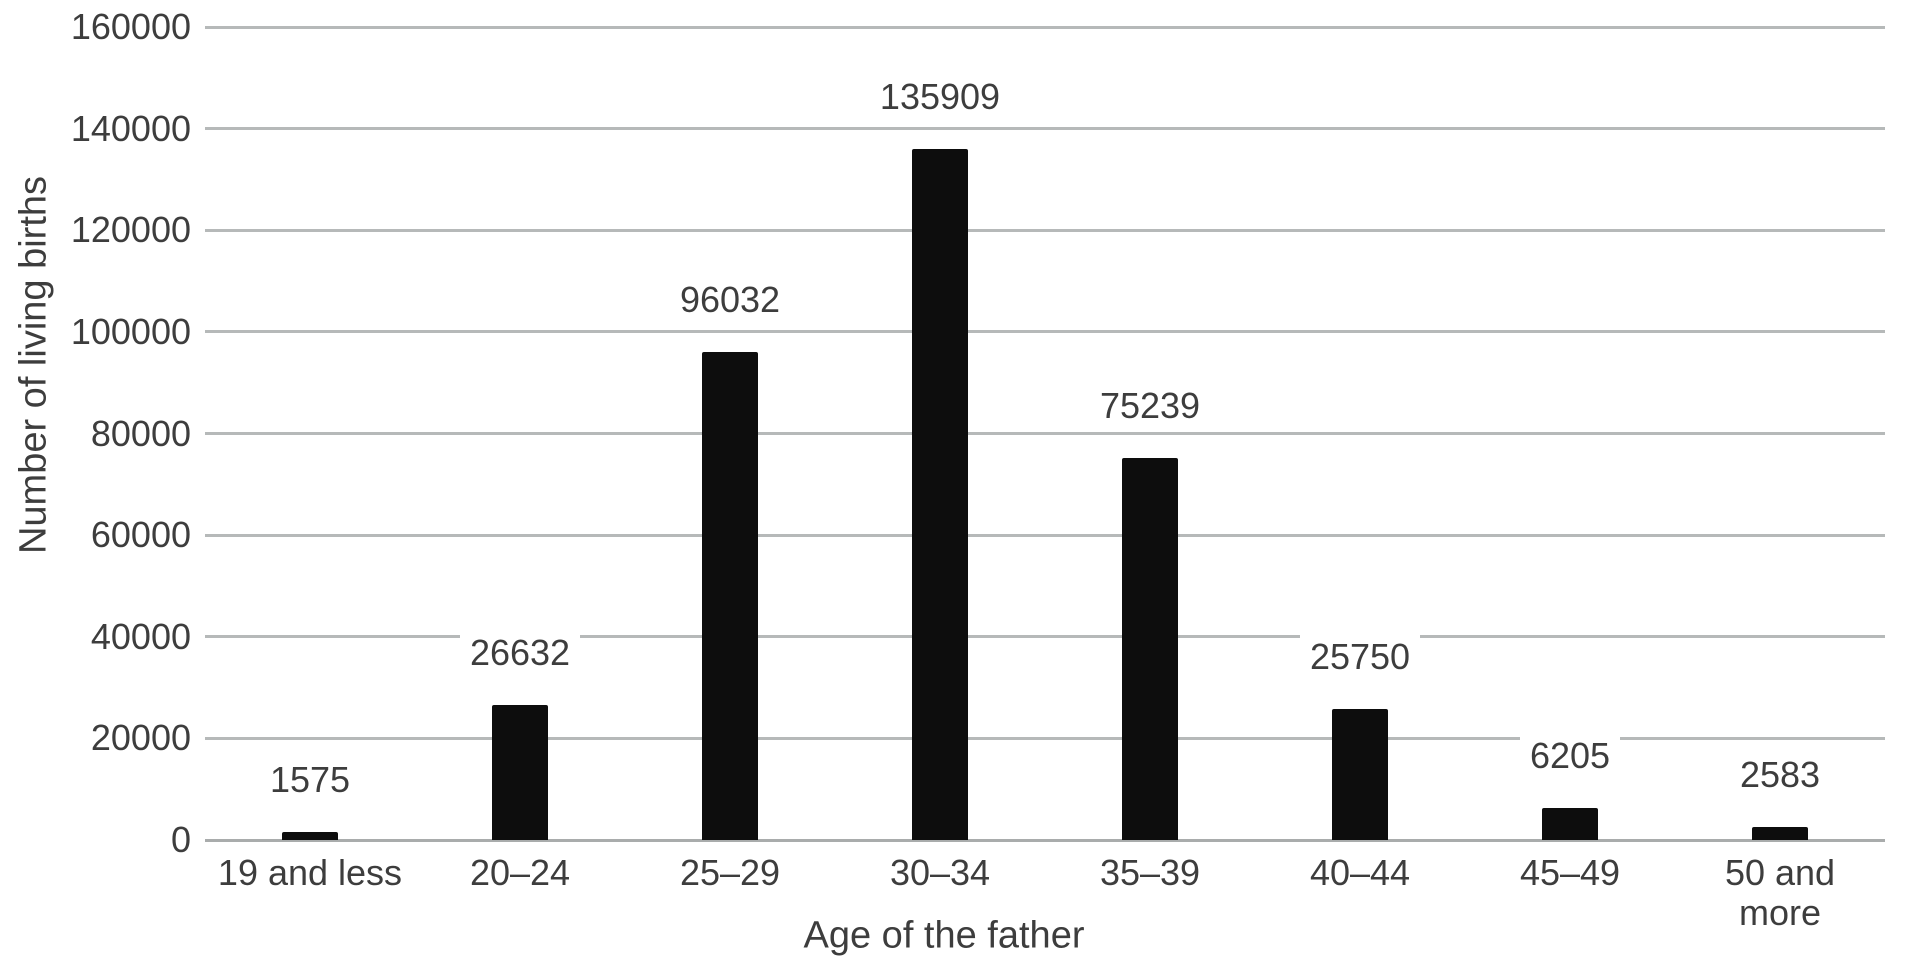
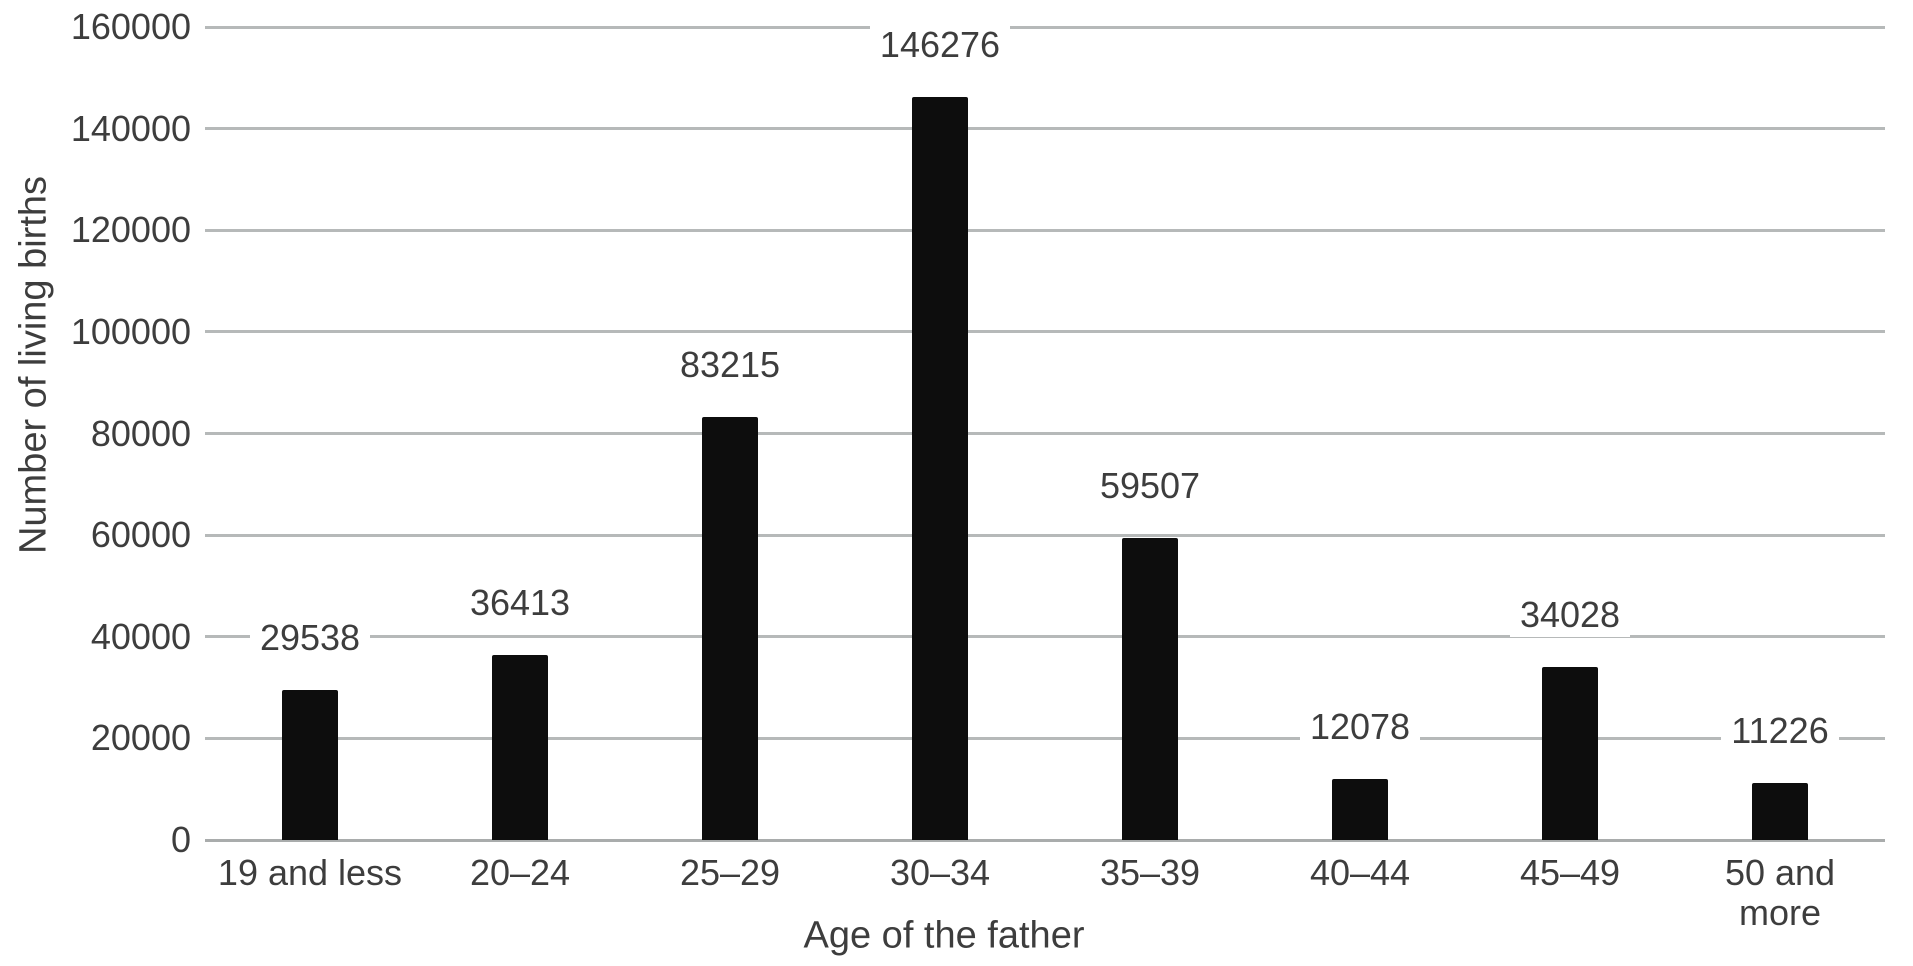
19 and less: 1575 -> 29538
20–24: 26632 -> 36413
25–29: 96032 -> 83215
30–34: 135909 -> 146276
35–39: 75239 -> 59507
40–44: 25750 -> 12078
45–49: 6205 -> 34028
50 and more: 2583 -> 11226
